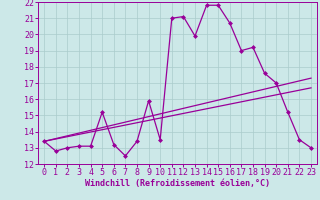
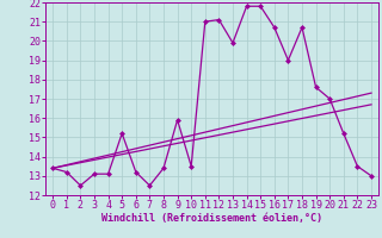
1: 12.8 -> 13.2
2: 13.0 -> 12.5
18: 19.2 -> 20.7
